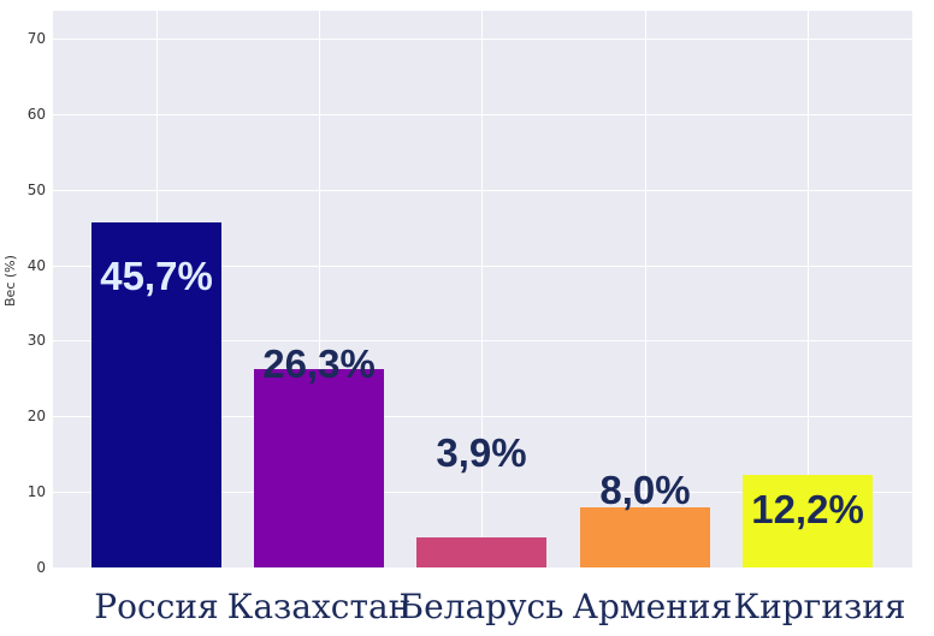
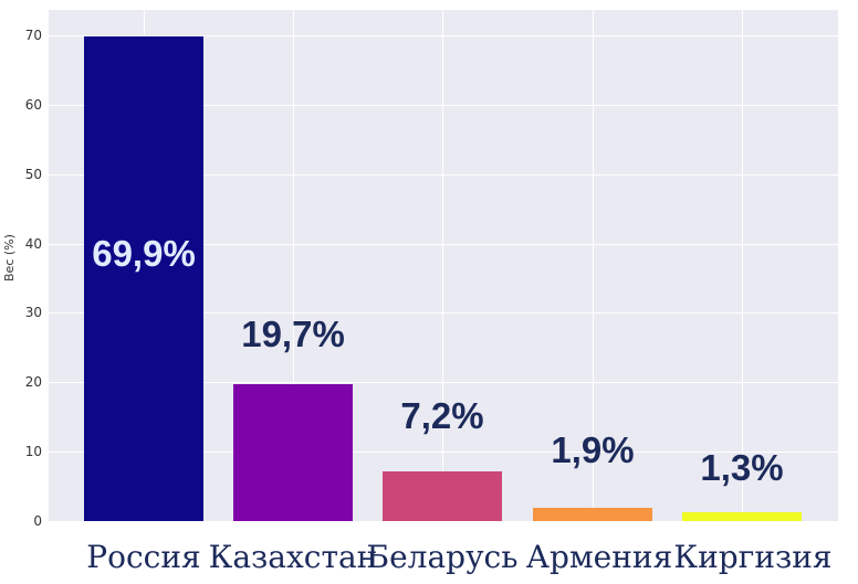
Россия: 45,7% -> 69,9%
Казахстан: 26,3% -> 19,7%
Беларусь: 3,9% -> 7,2%
Армения: 8,0% -> 1,9%
Киргизия: 12,2% -> 1,3%
